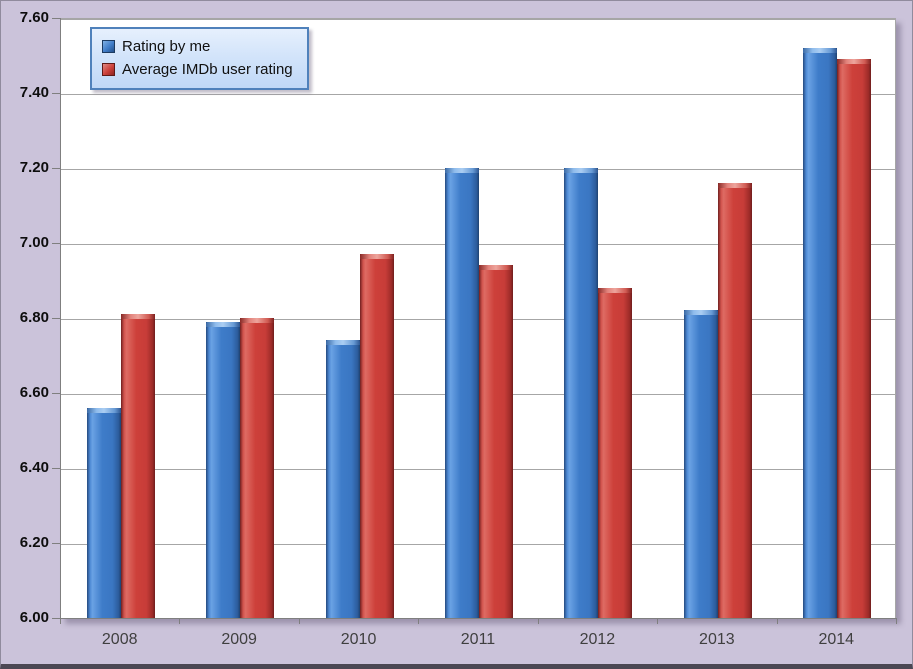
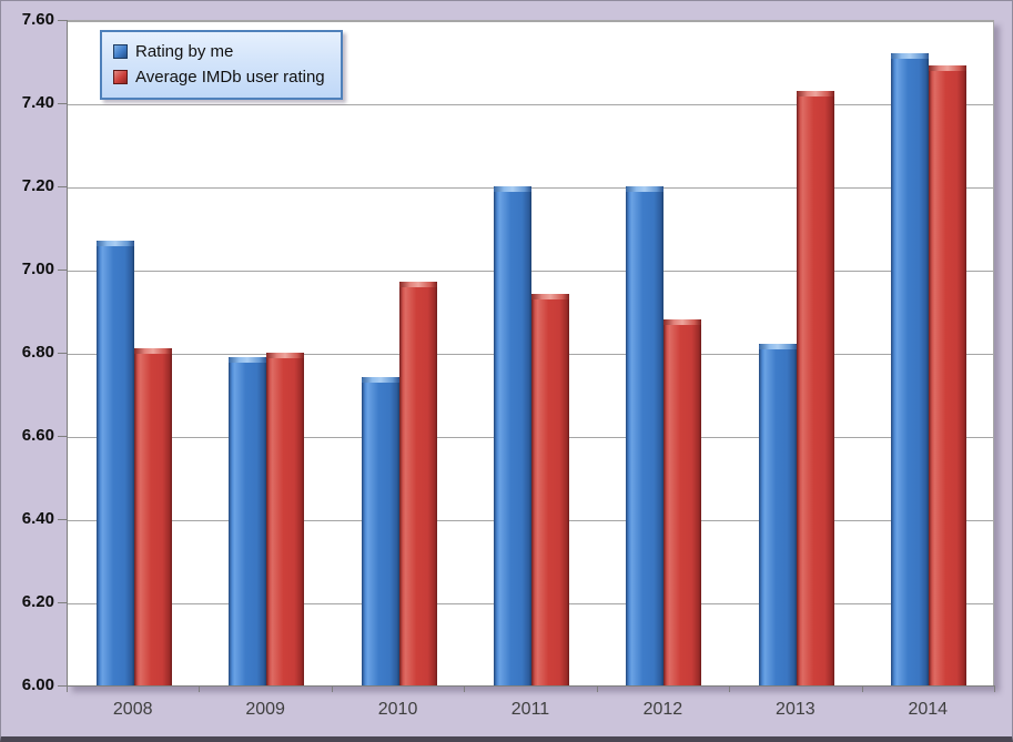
Rating by me/2008: 6.56 -> 7.07
Average IMDb user rating/2013: 7.16 -> 7.43
